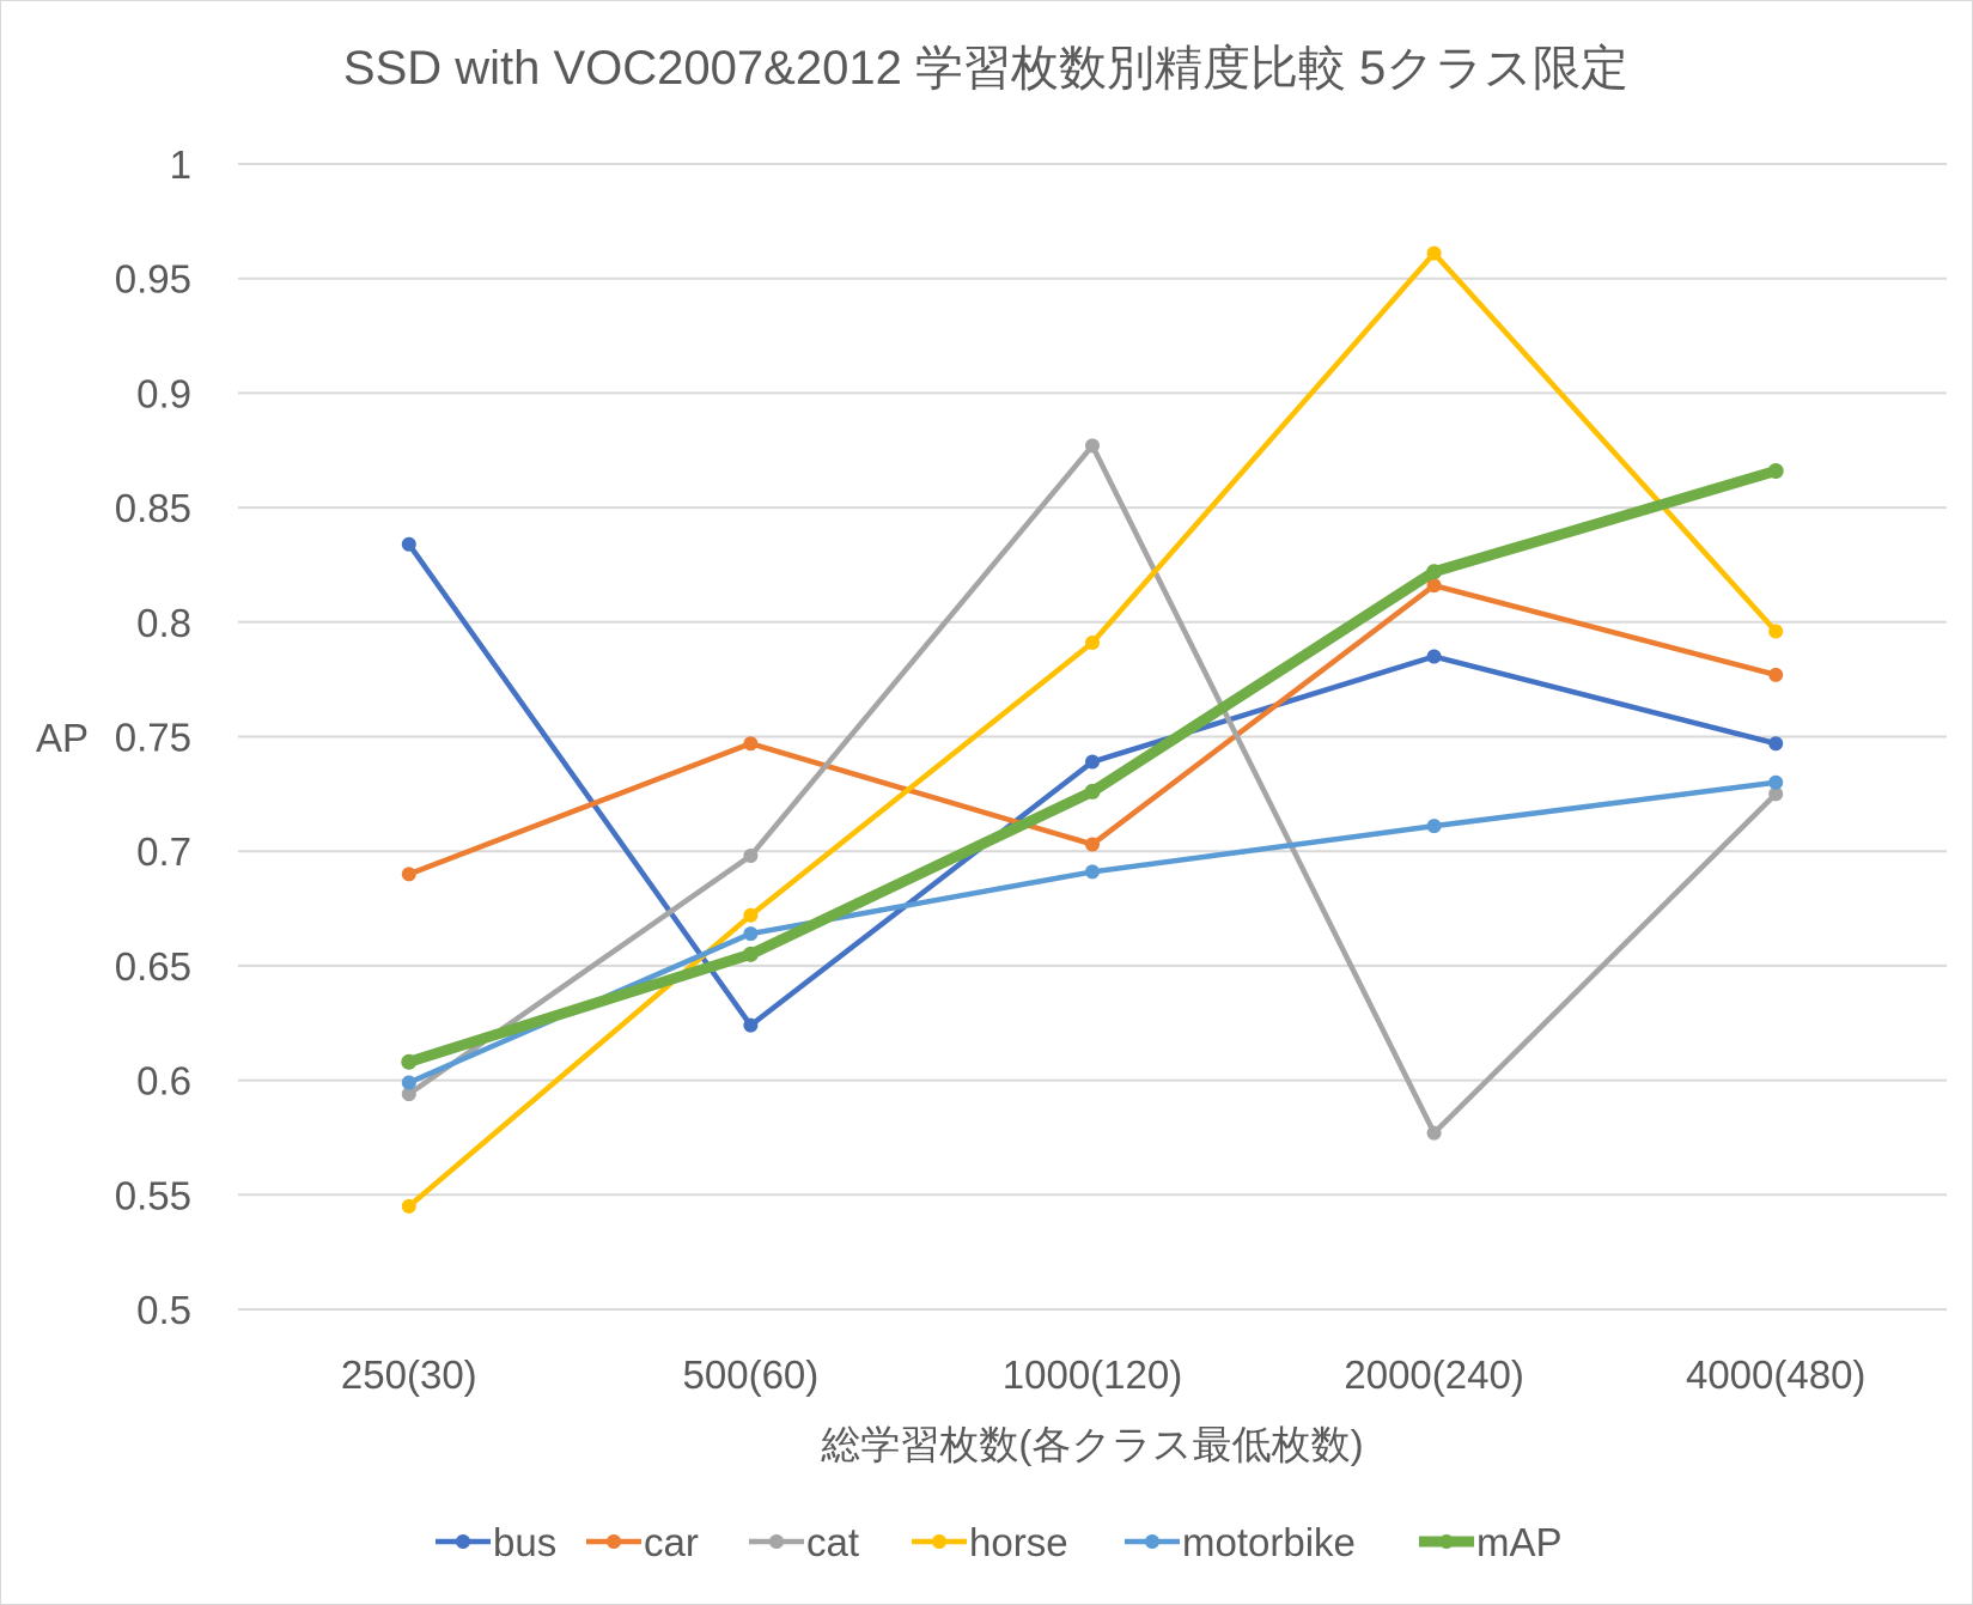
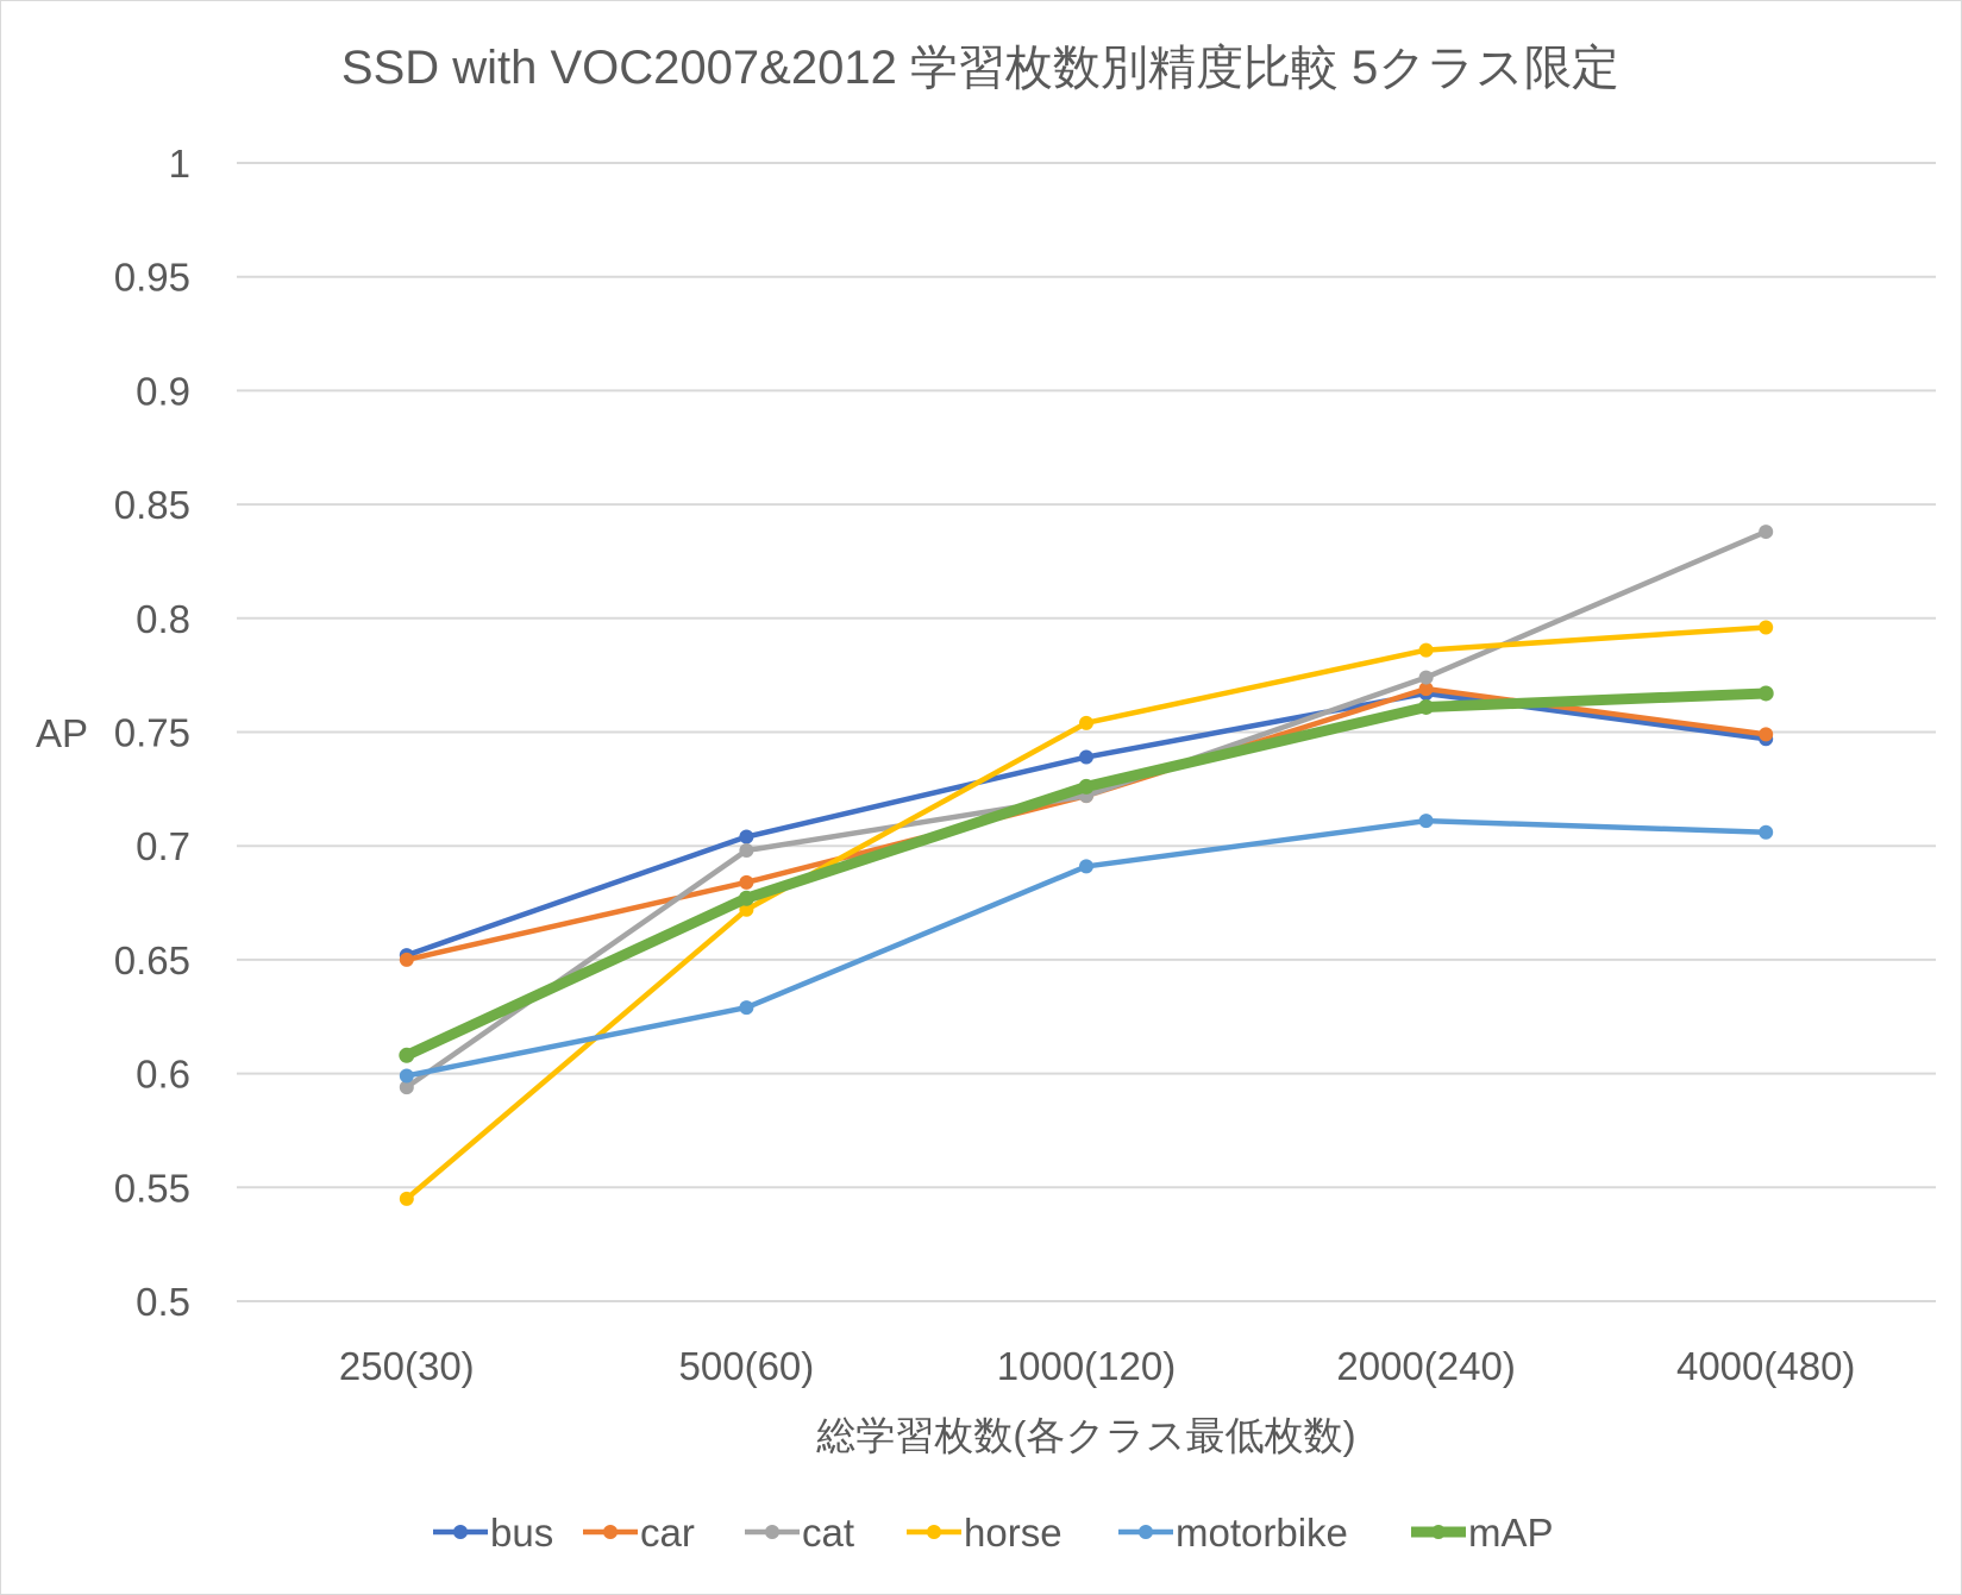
bus/250(30): 0.834 -> 0.652
car/250(30): 0.690 -> 0.650
bus/500(60): 0.624 -> 0.704
car/500(60): 0.747 -> 0.684
motorbike/500(60): 0.664 -> 0.629
mAP/500(60): 0.655 -> 0.677
car/1000(120): 0.703 -> 0.722
cat/1000(120): 0.877 -> 0.722
horse/1000(120): 0.791 -> 0.754
bus/2000(240): 0.785 -> 0.767
car/2000(240): 0.816 -> 0.769
cat/2000(240): 0.577 -> 0.774
horse/2000(240): 0.961 -> 0.786
mAP/2000(240): 0.822 -> 0.761
car/4000(480): 0.777 -> 0.749
cat/4000(480): 0.725 -> 0.838
motorbike/4000(480): 0.730 -> 0.706
mAP/4000(480): 0.866 -> 0.767
